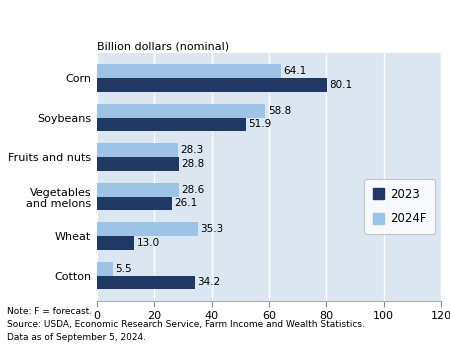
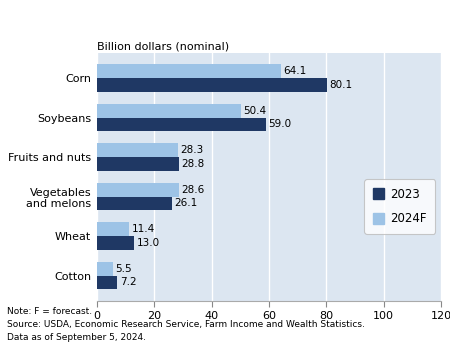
2024F/Soybeans: 58.8 -> 50.4
2023/Soybeans: 51.9 -> 59.0
2024F/Wheat: 35.3 -> 11.4
2023/Cotton: 34.2 -> 7.2
